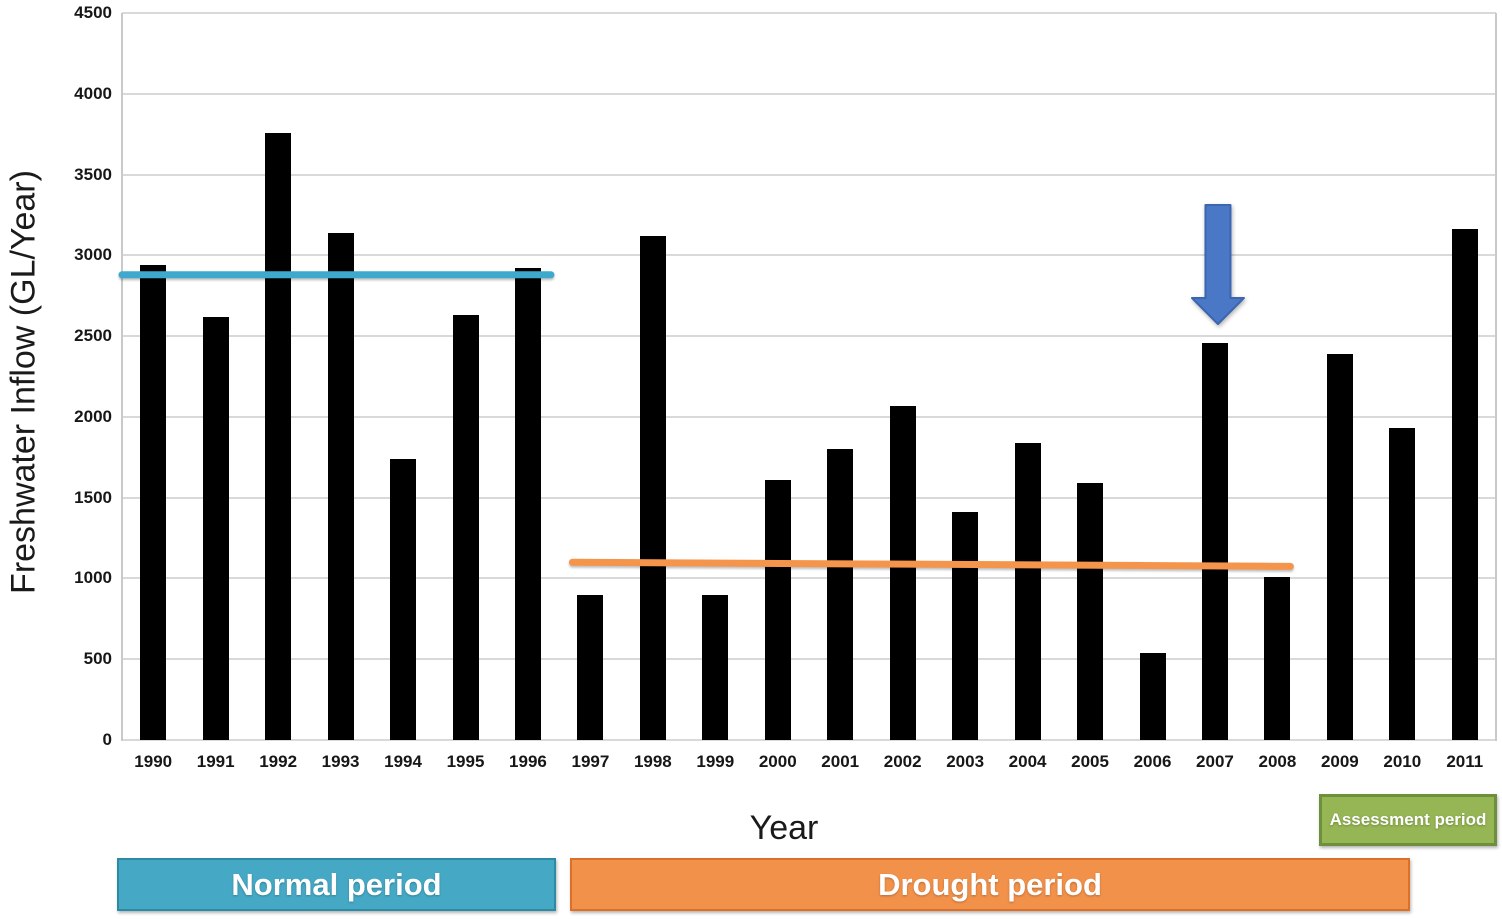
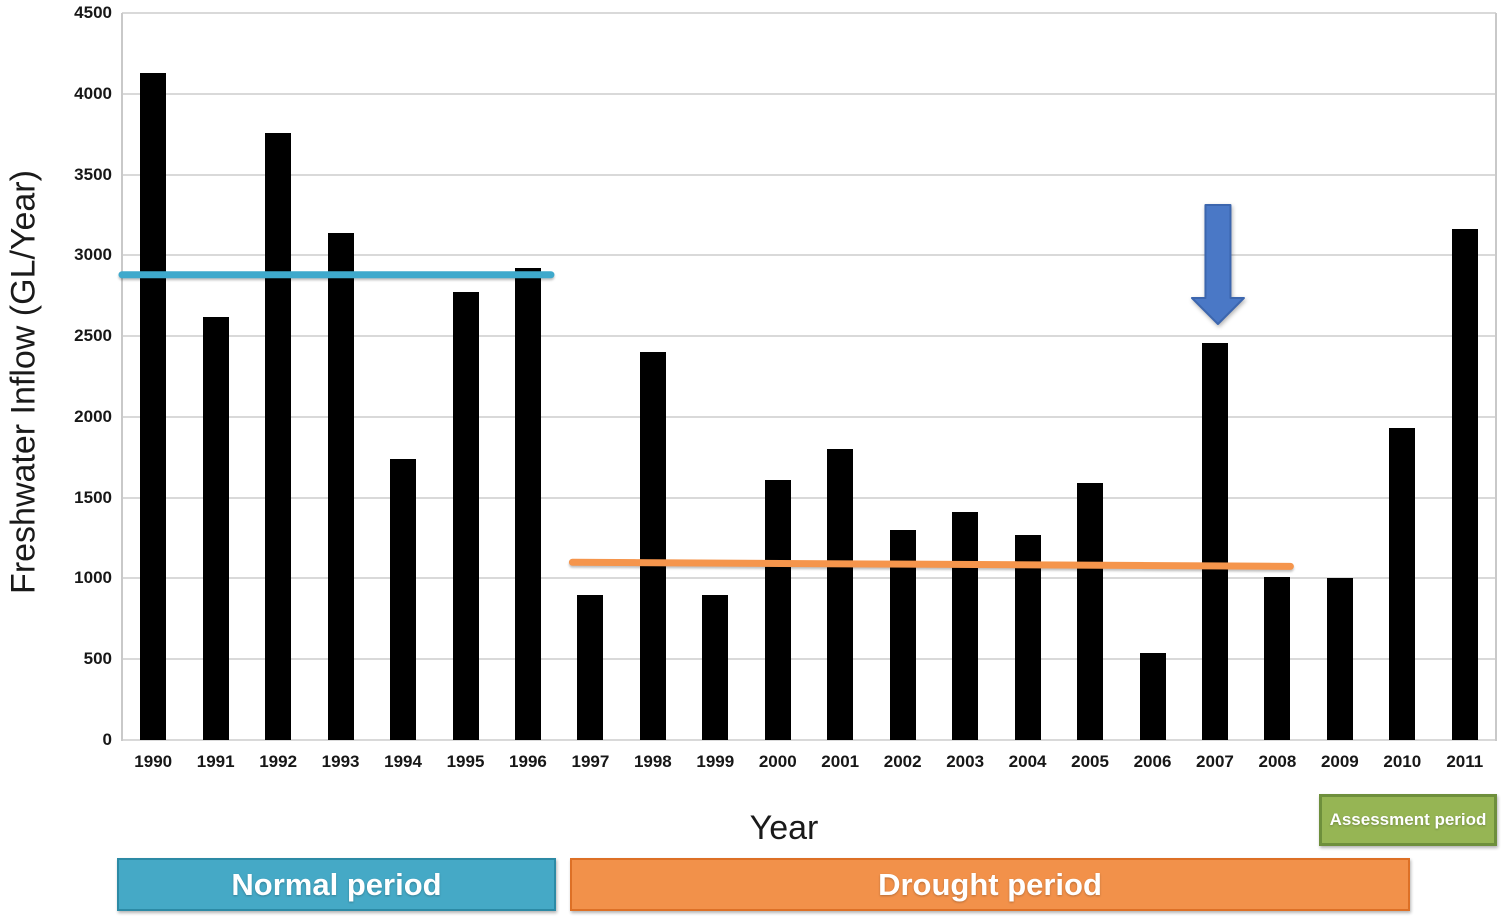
1990: 2940 -> 4130
1995: 2630 -> 2770
1998: 3120 -> 2400
2002: 2070 -> 1300
2004: 1840 -> 1270
2009: 2390 -> 1000
